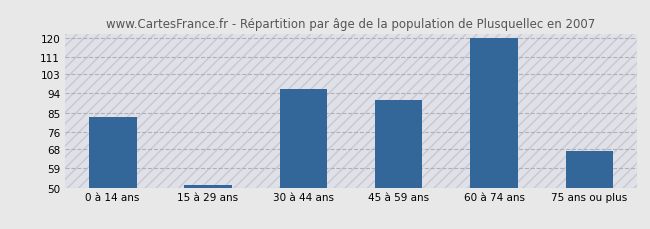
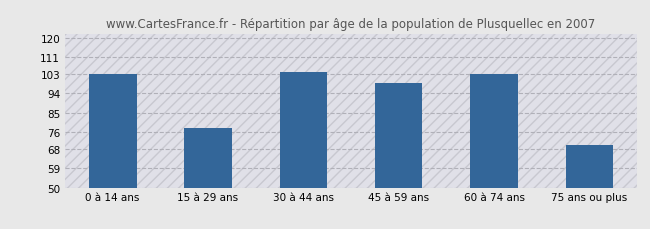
0 à 14 ans: 83 -> 103
15 à 29 ans: 51 -> 78
30 à 44 ans: 96 -> 104
45 à 59 ans: 91 -> 99
60 à 74 ans: 120 -> 103
75 ans ou plus: 67 -> 70
